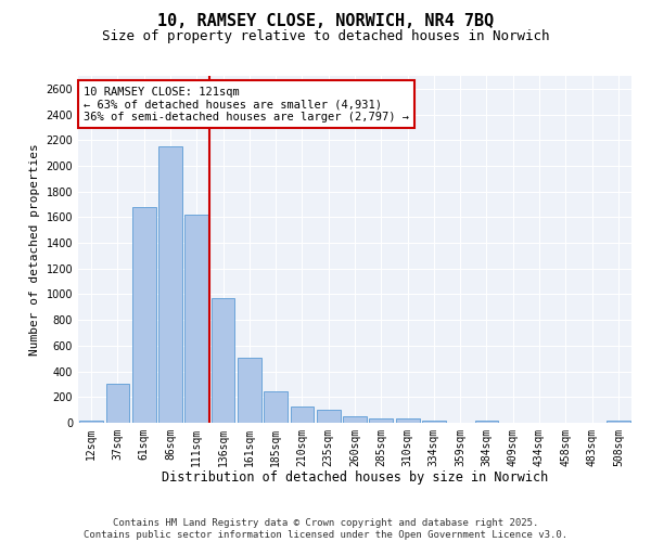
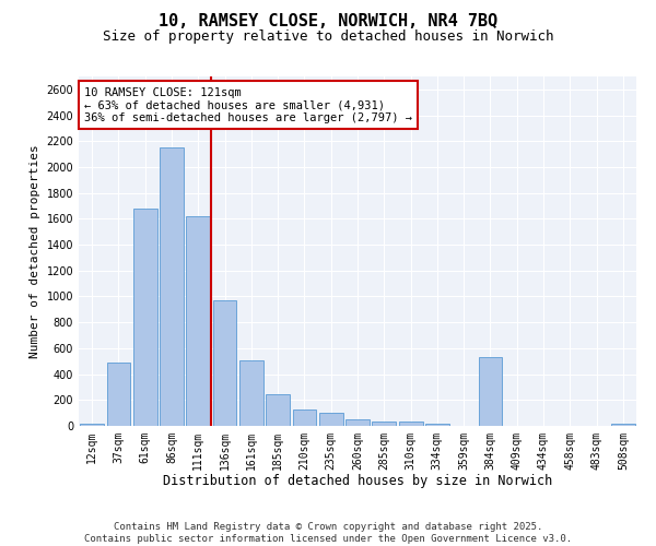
37sqm: 300 -> 490
384sqm: 20 -> 530
